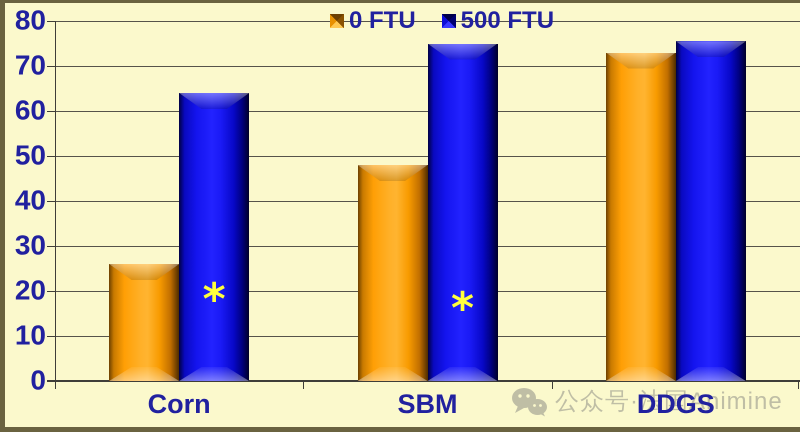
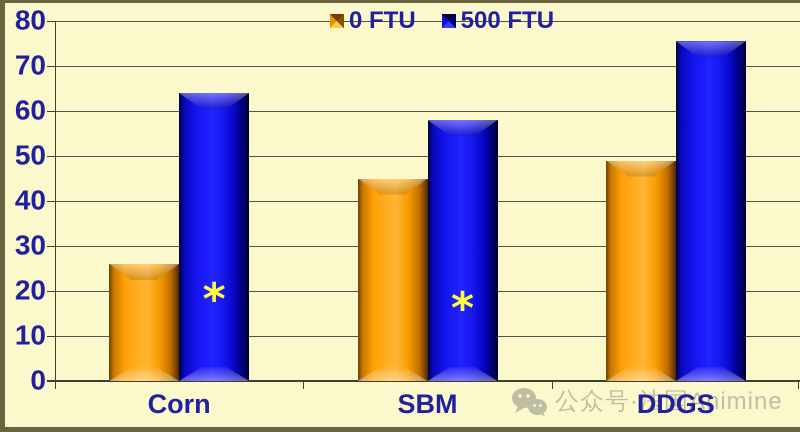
0 FTU/SBM: 48 -> 45
500 FTU/SBM: 75 -> 58
0 FTU/DDGS: 73 -> 49
